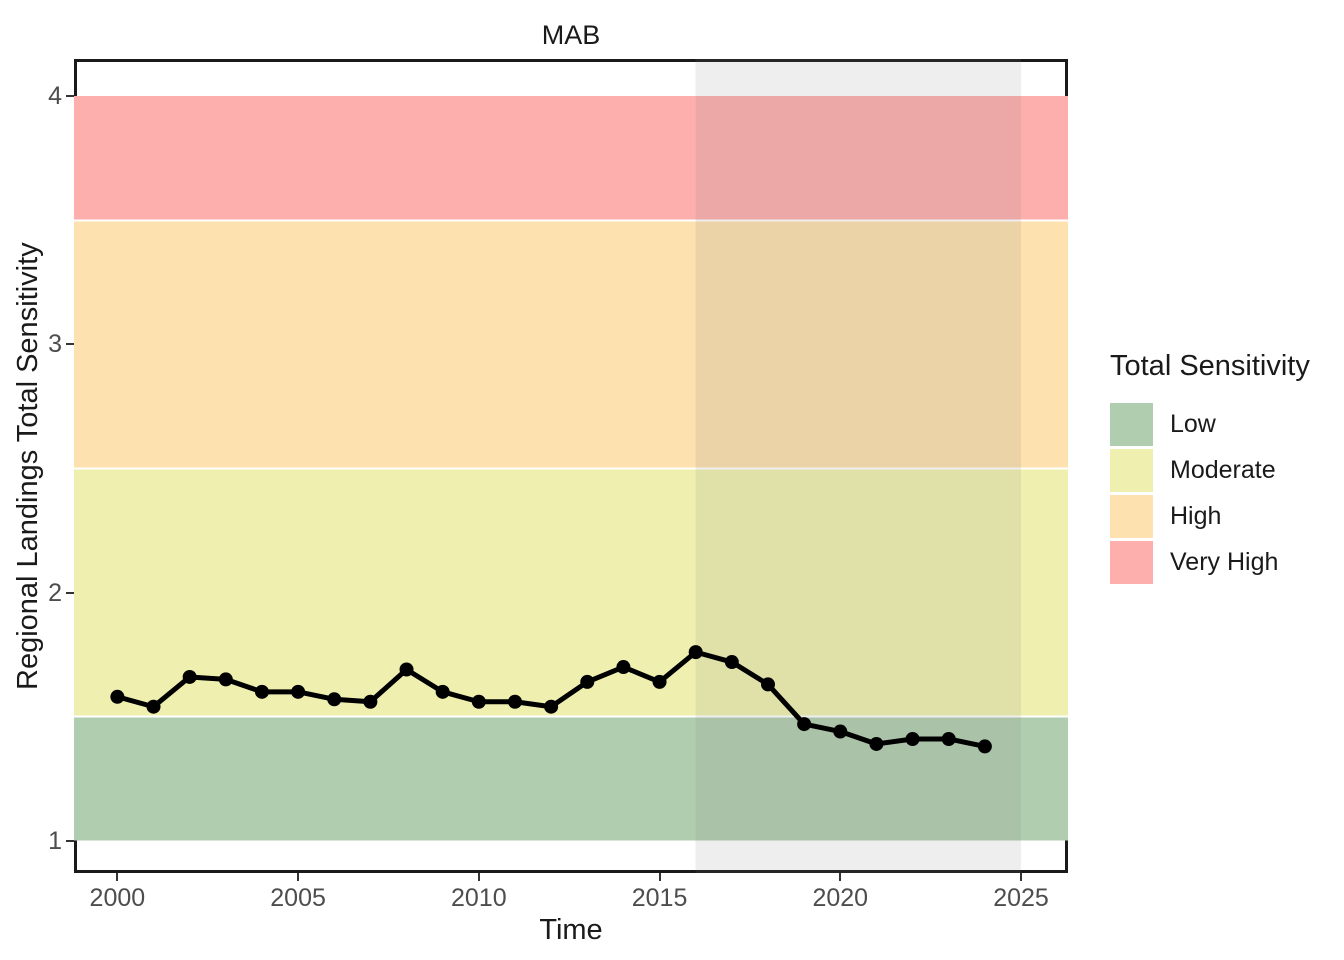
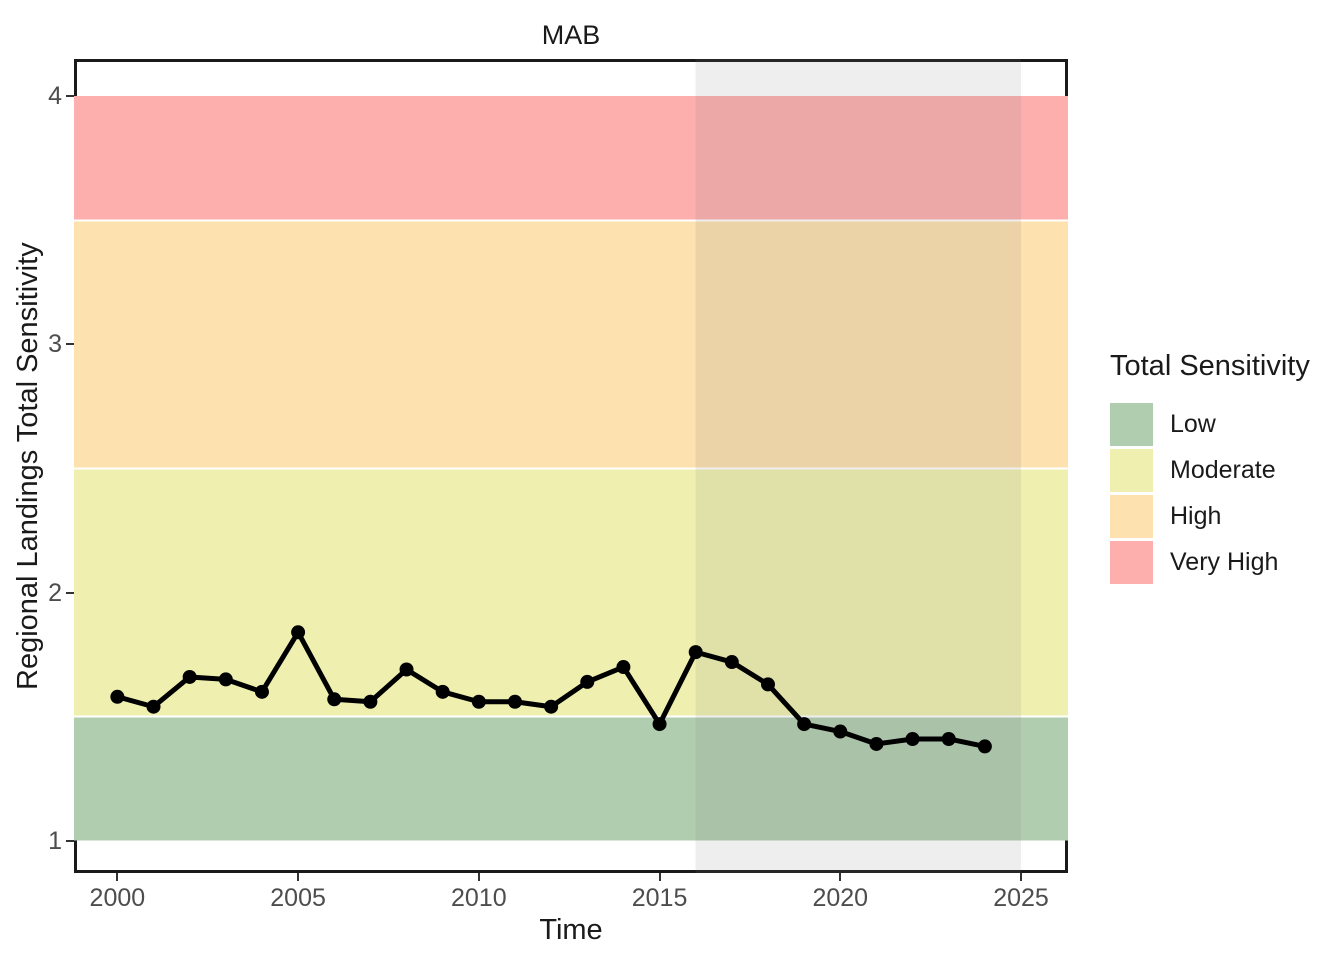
2005: 1.60 -> 1.84
2015: 1.64 -> 1.47
